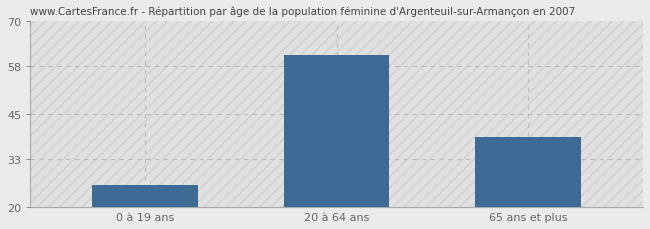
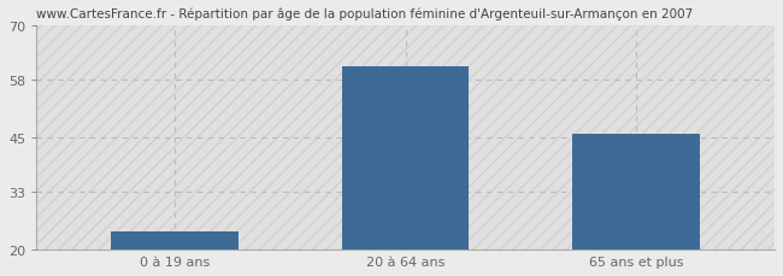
0 à 19 ans: 26 -> 24
65 ans et plus: 39 -> 46
